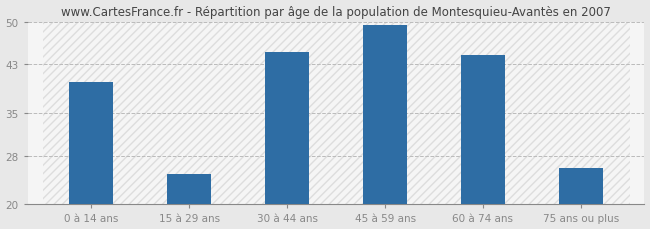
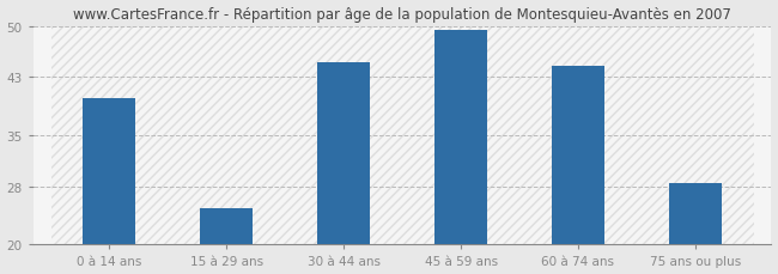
75 ans ou plus: 26.0 -> 28.5
